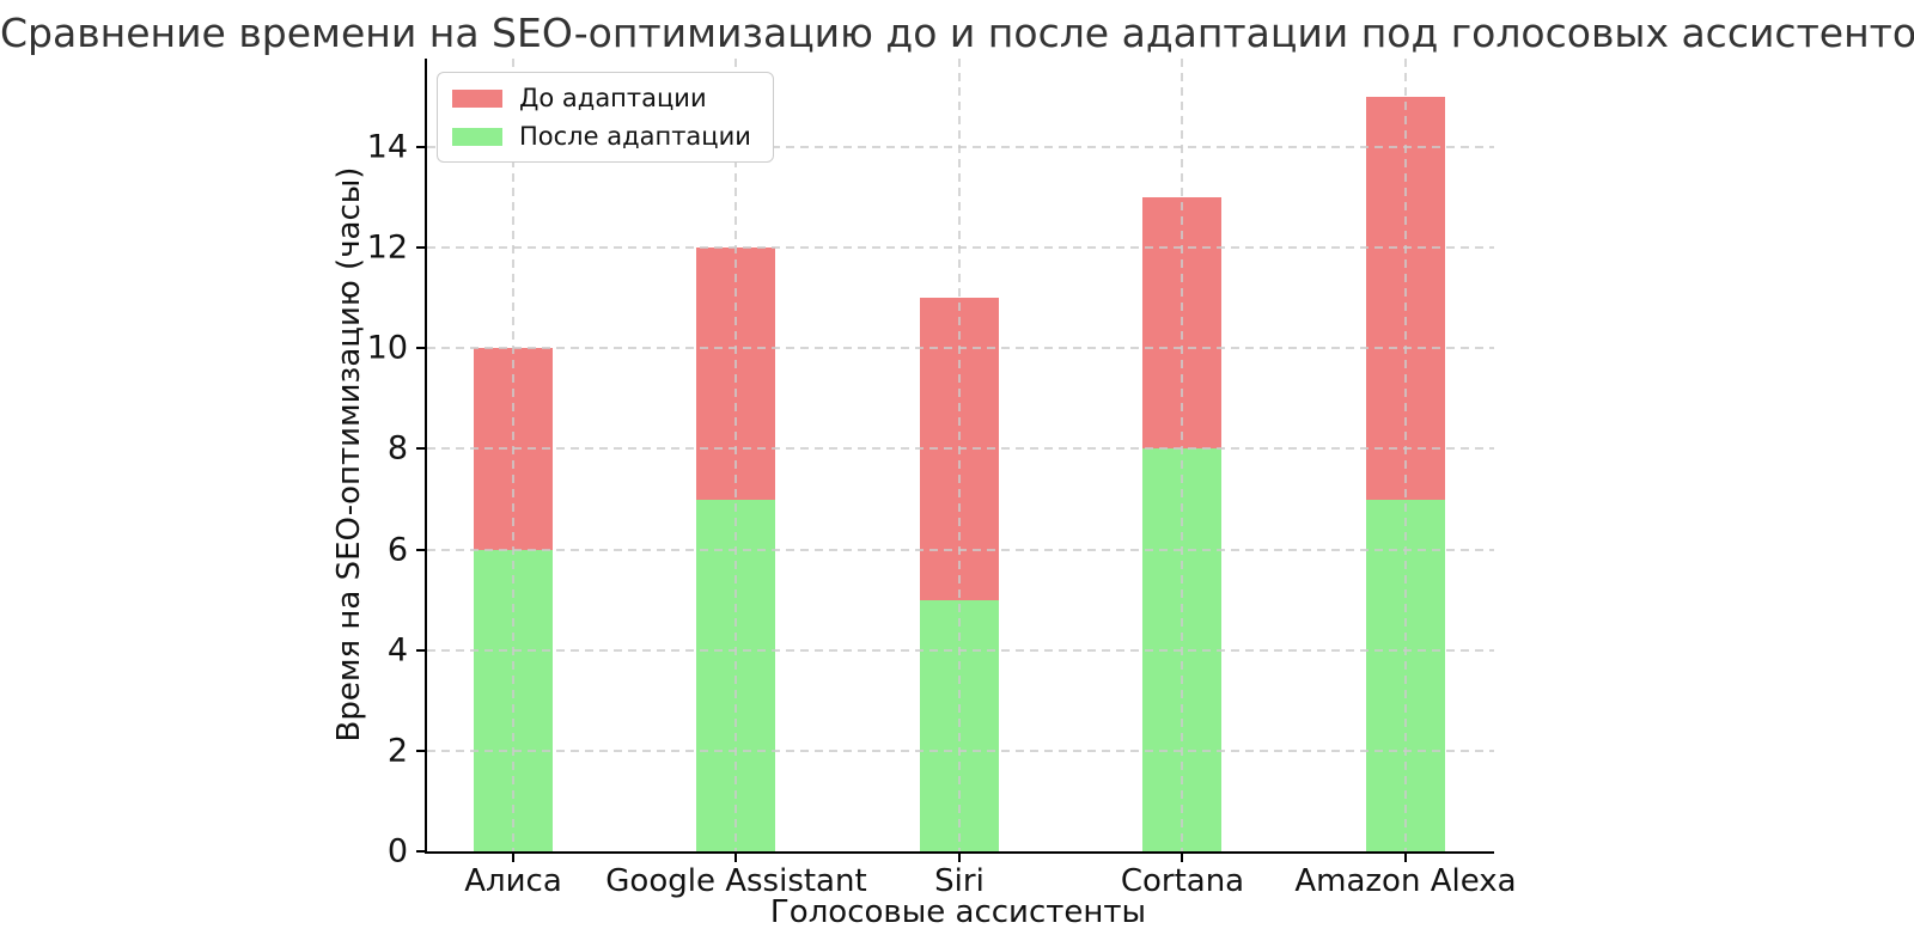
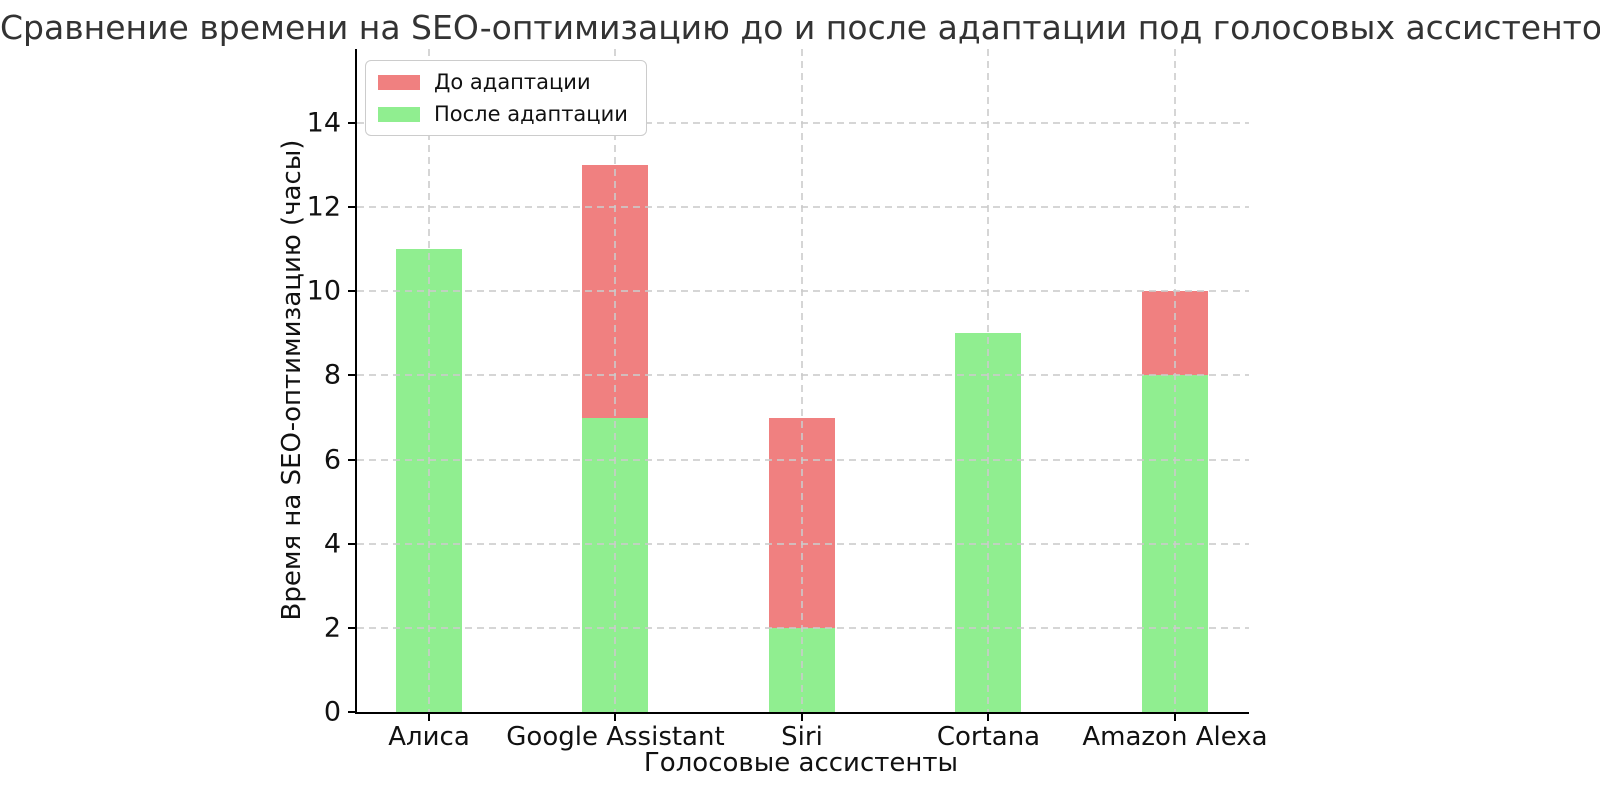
После адаптации/Алиса: 6 -> 11
До адаптации/Google Assistant: 12 -> 13
До адаптации/Siri: 11 -> 7
После адаптации/Siri: 5 -> 2
До адаптации/Cortana: 13 -> 7
После адаптации/Cortana: 8 -> 9
До адаптации/Amazon Alexa: 15 -> 10
После адаптации/Amazon Alexa: 7 -> 8
